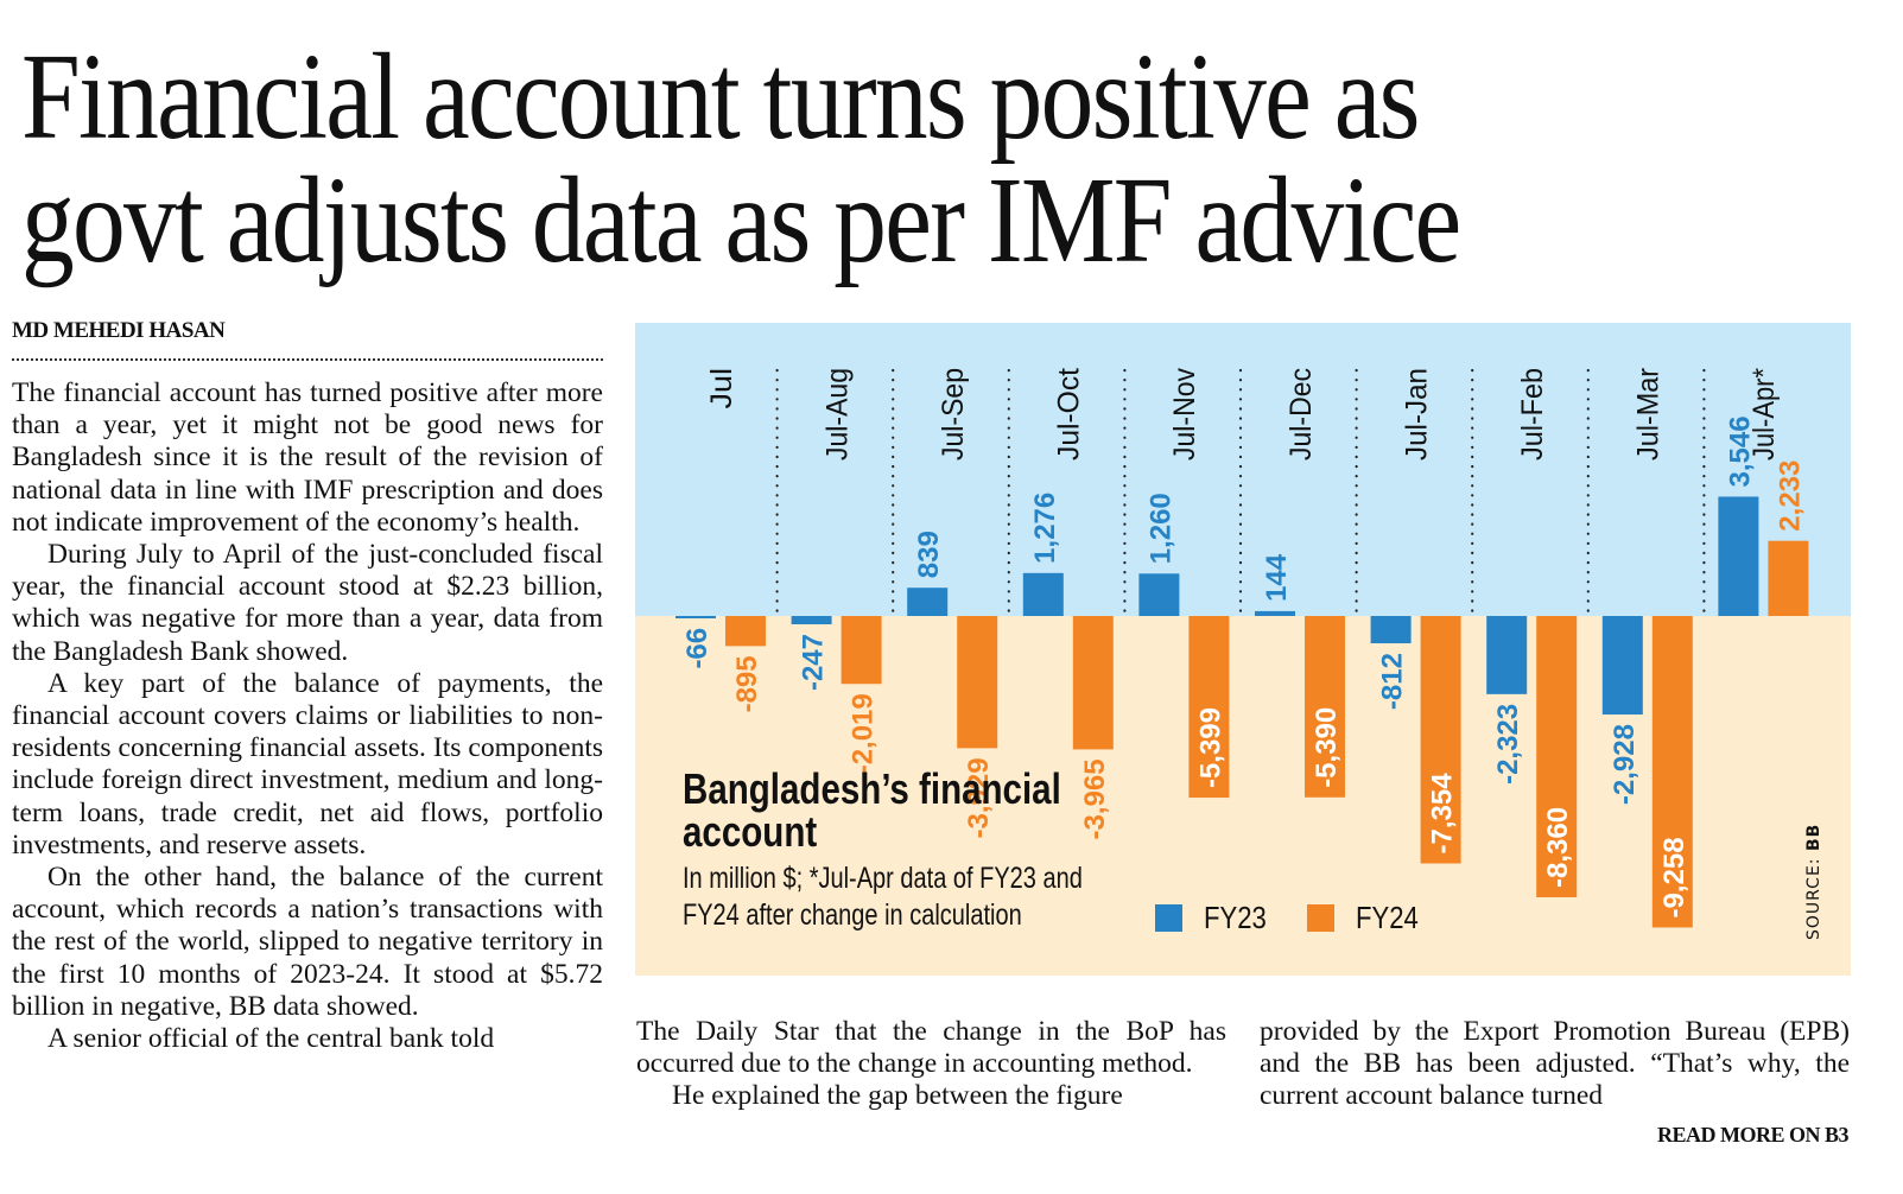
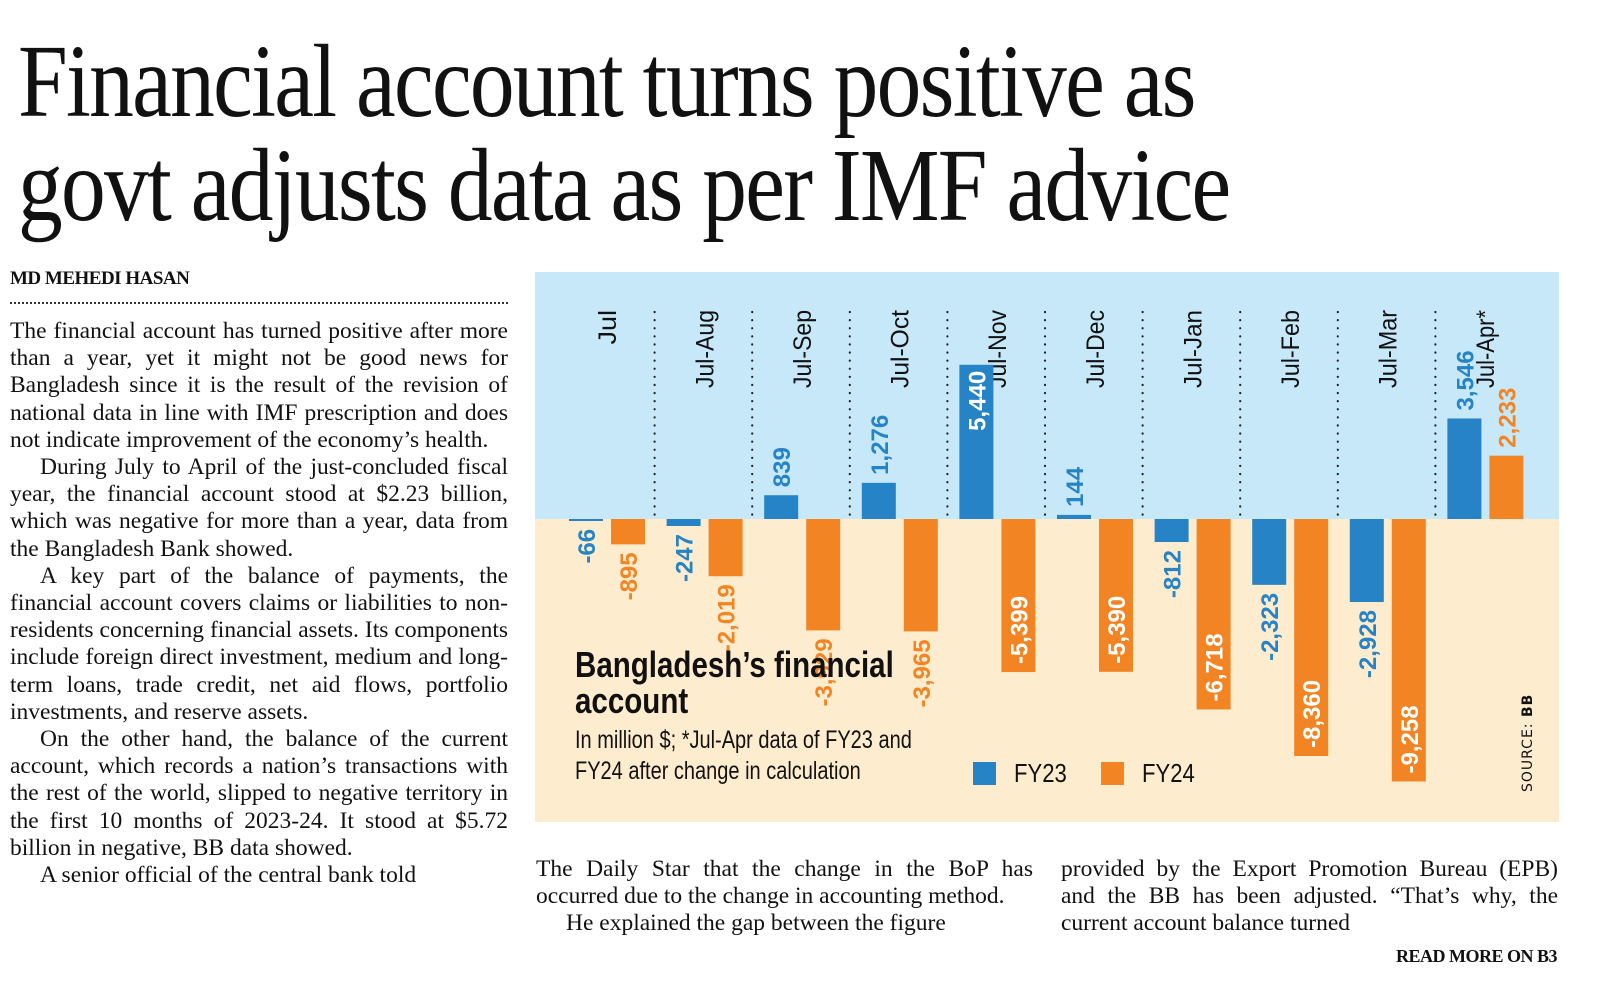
FY23/Jul-Nov: 1,260 -> 5,440
FY24/Jul-Jan: -7,354 -> -6,718
